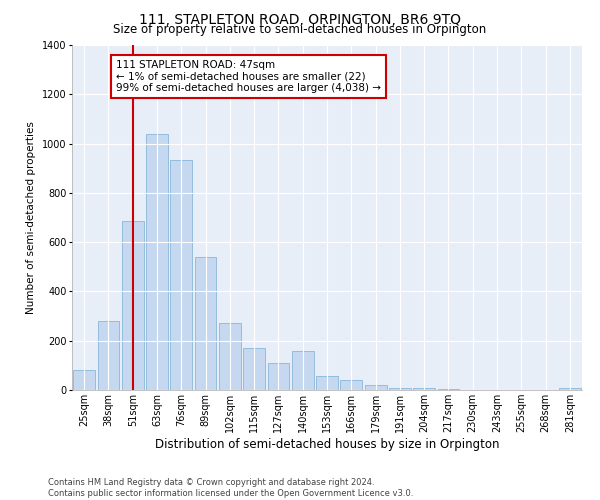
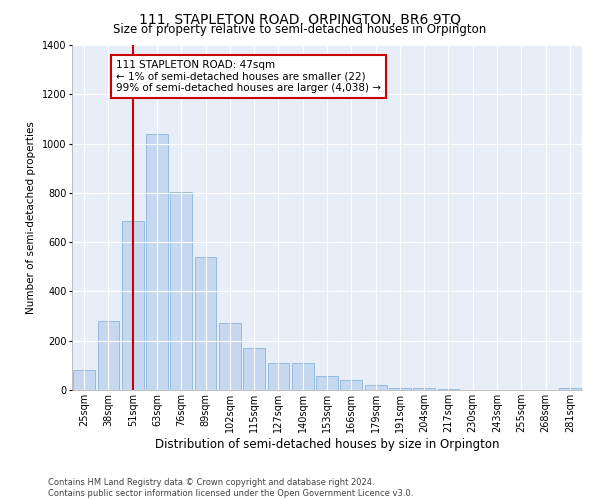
76sqm: 935 -> 805
140sqm: 160 -> 110
